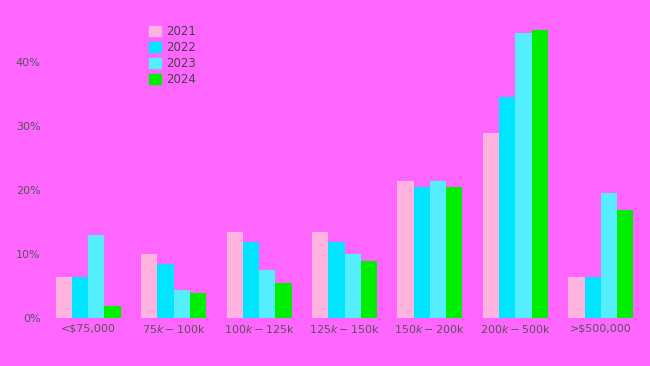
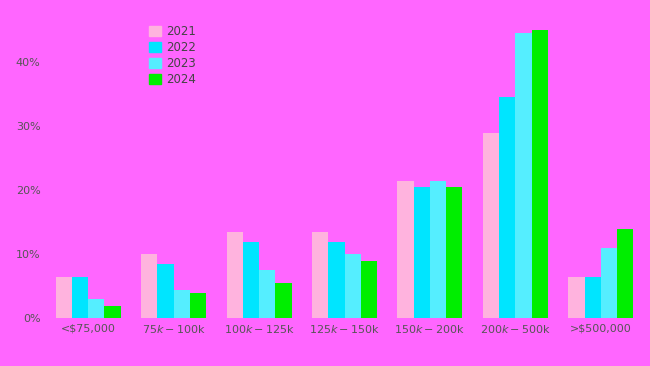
2023/<$75,000: 13.0% -> 3.0%
2023/>$500,000: 19.6% -> 11.0%
2024/>$500,000: 17.0% -> 14.0%
